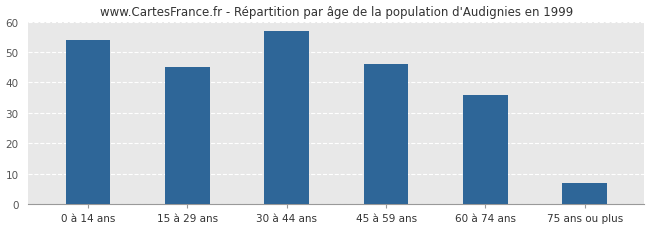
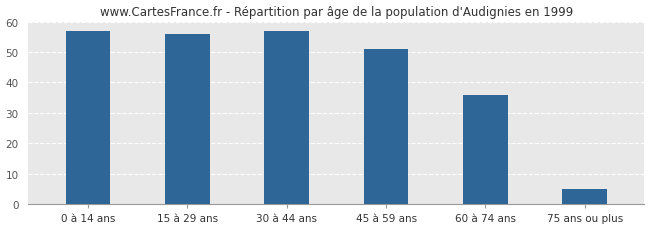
0 à 14 ans: 54 -> 57
15 à 29 ans: 45 -> 56
45 à 59 ans: 46 -> 51
75 ans ou plus: 7 -> 5
